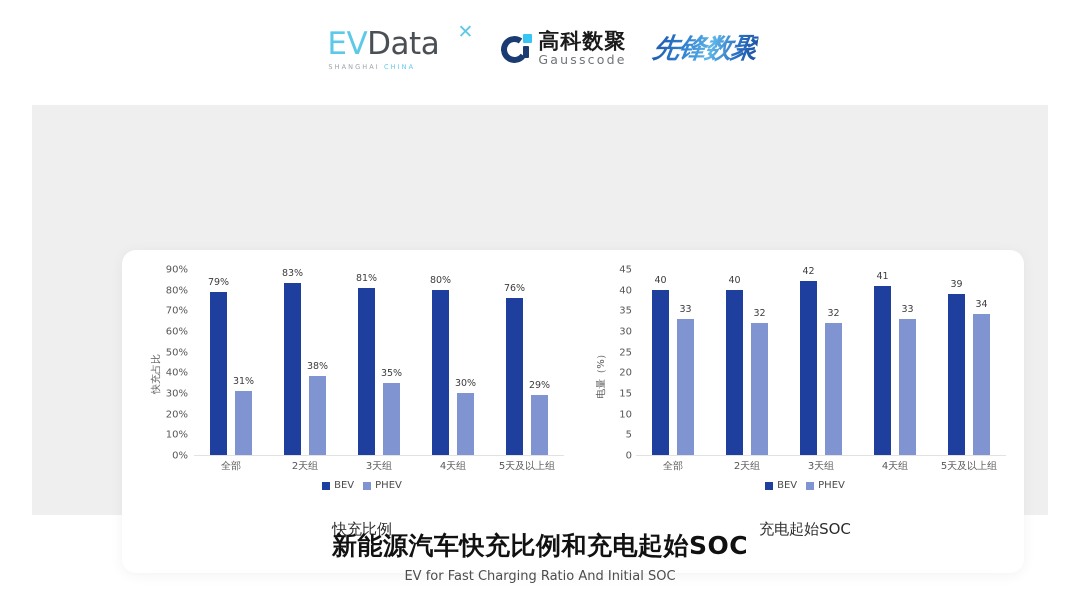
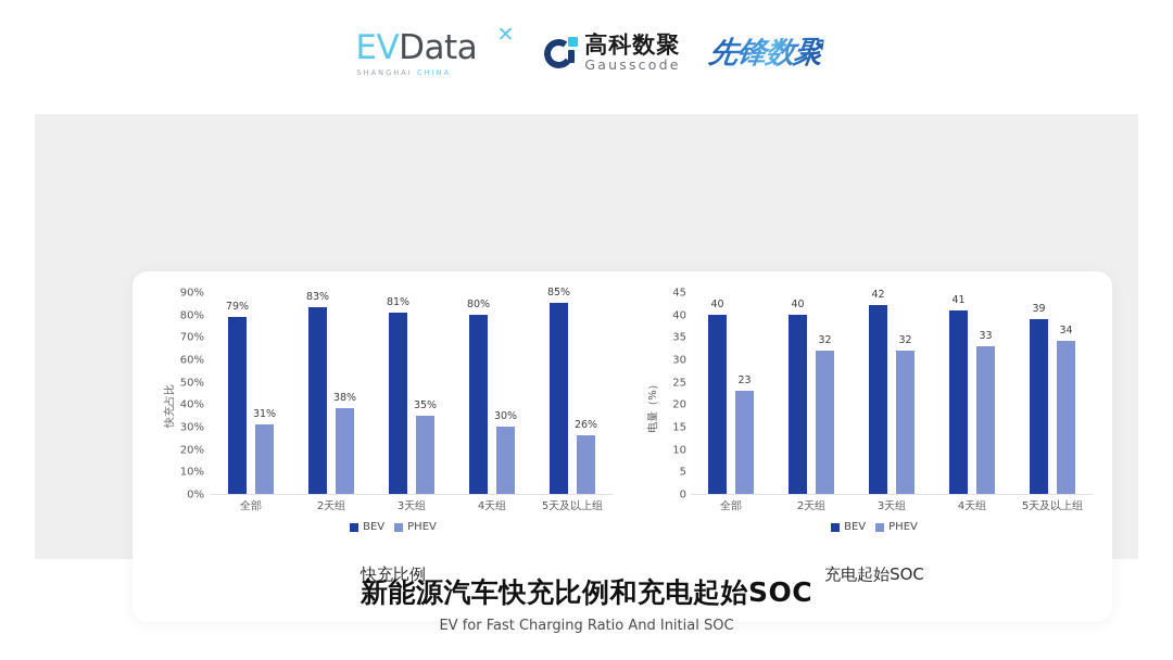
快充比例/BEV/5天及以上组: 76% -> 85%
快充比例/PHEV/5天及以上组: 29% -> 26%
充电起始SOC/PHEV/全部: 33 -> 23
